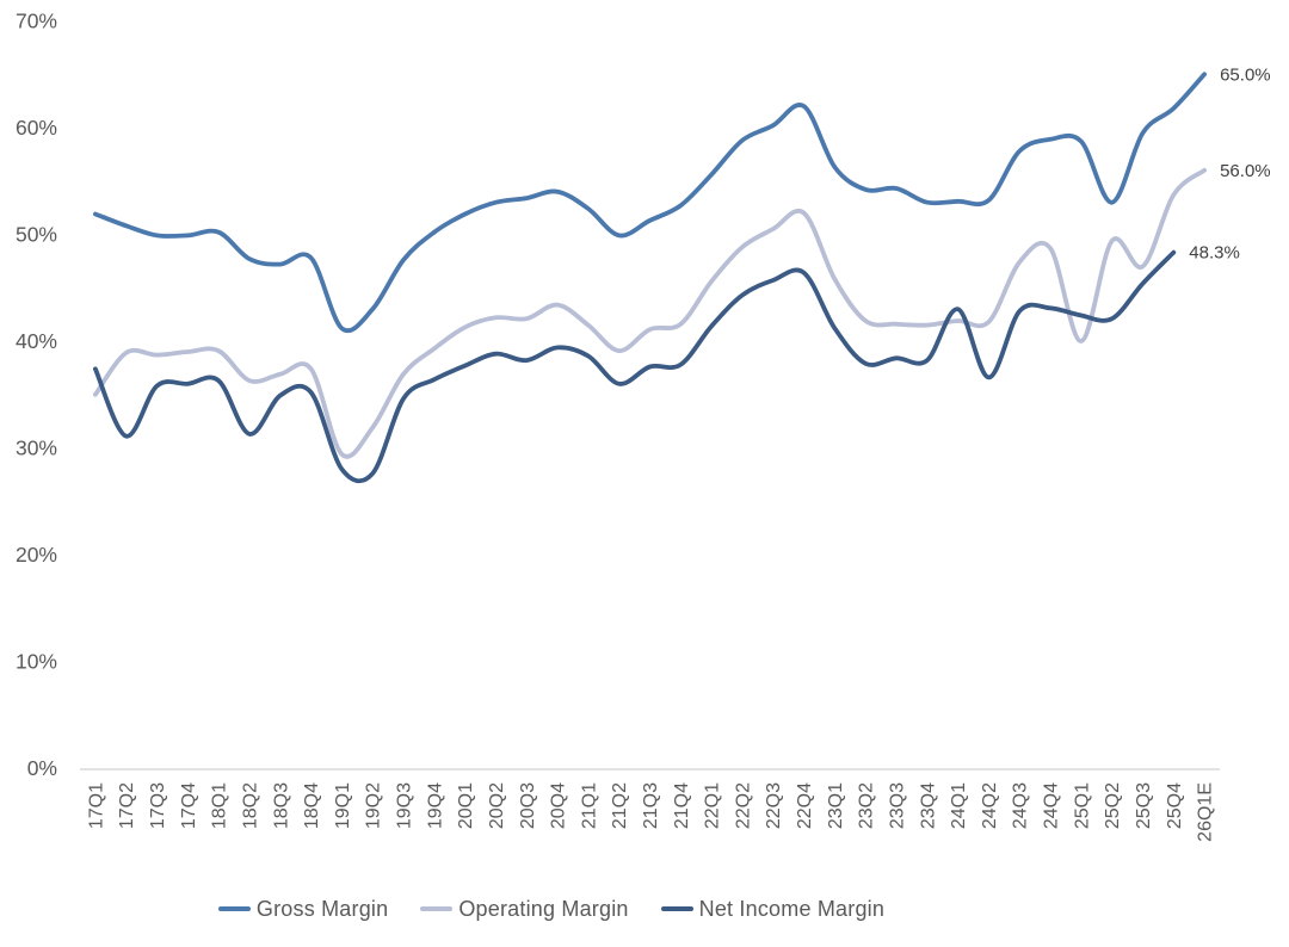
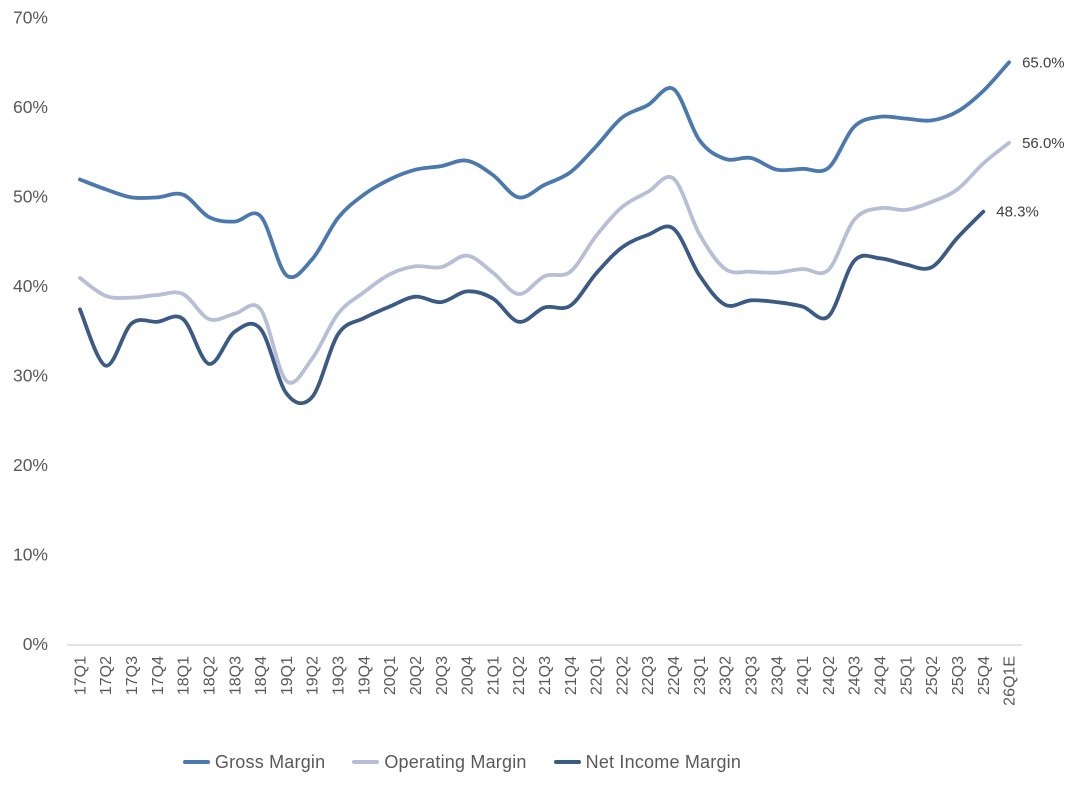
Operating Margin/17Q1: 35% -> 41%
Net Income Margin/24Q1: 43% -> 38%
Operating Margin/25Q1: 40% -> 48%
Gross Margin/25Q2: 53% -> 58%
Operating Margin/25Q3: 47% -> 51%
